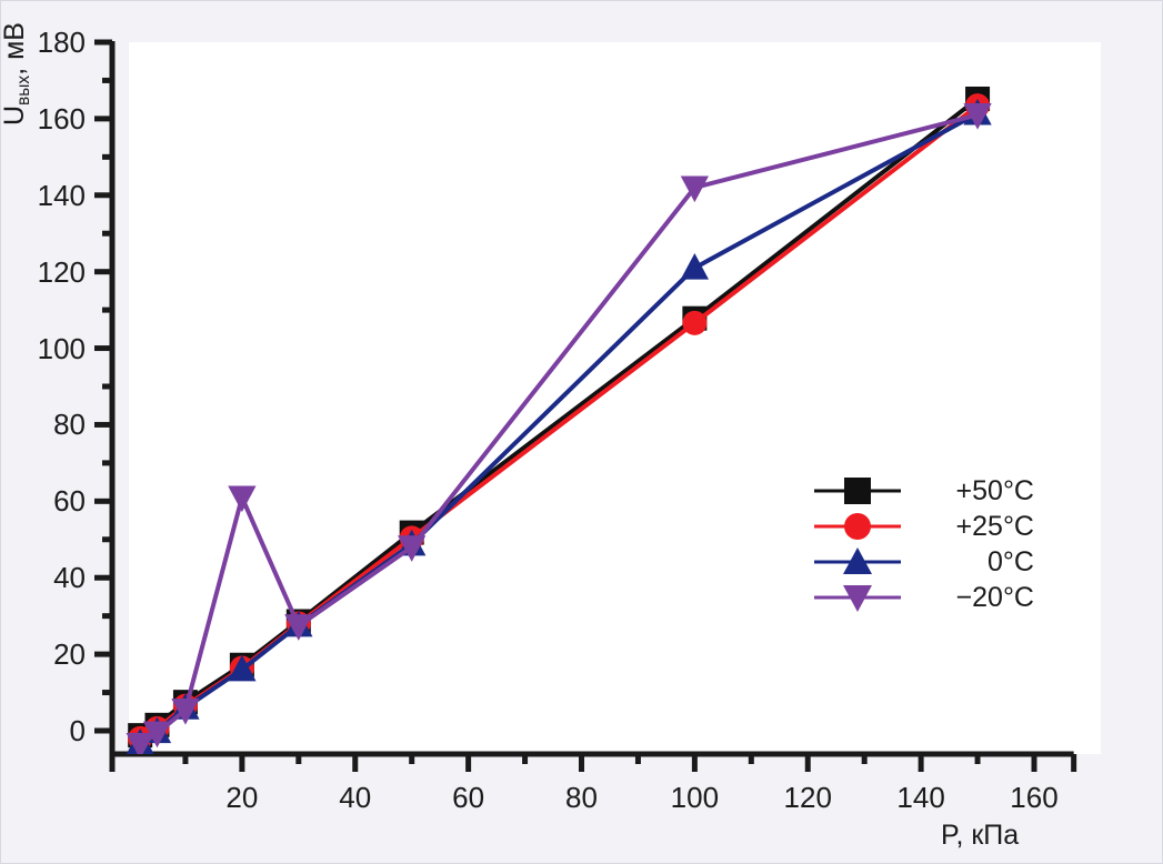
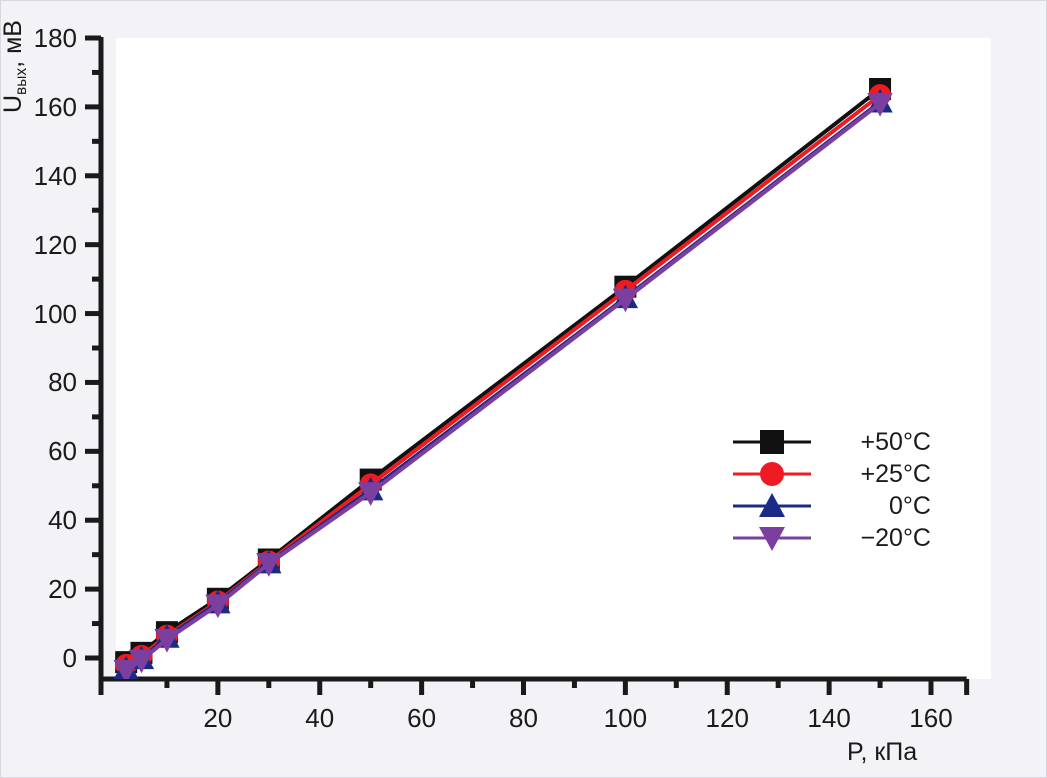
−20°C/20: 61 -> 15
0°C/100: 121 -> 105
−20°C/100: 142 -> 104
